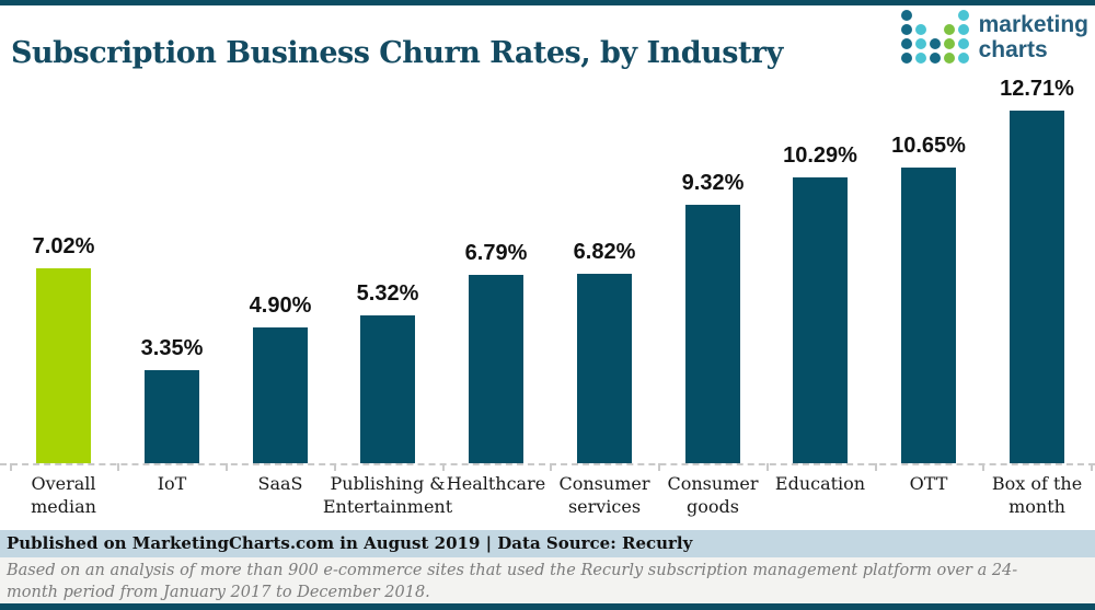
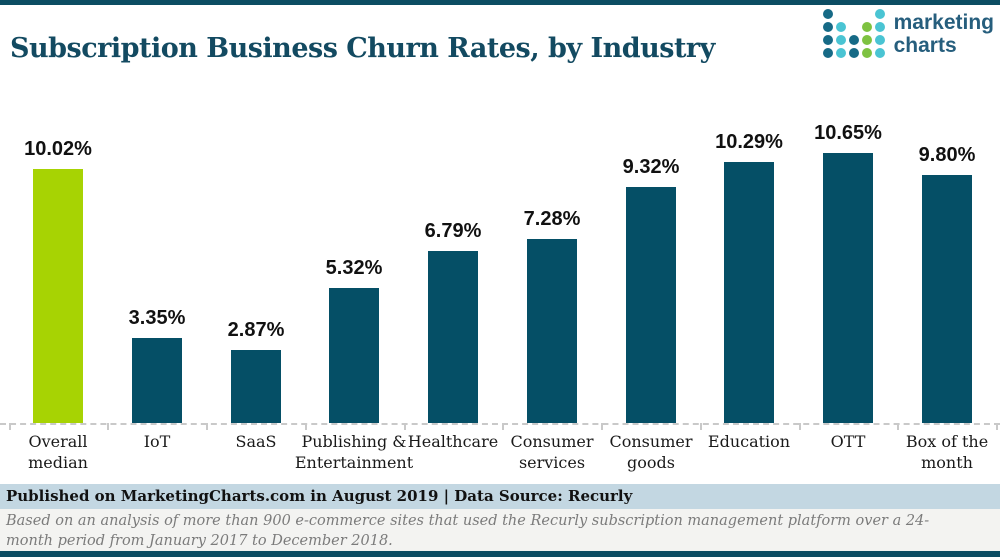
Overall median: 7.02% -> 10.02%
SaaS: 4.90% -> 2.87%
Consumer services: 6.82% -> 7.28%
Box of the month: 12.71% -> 9.80%
